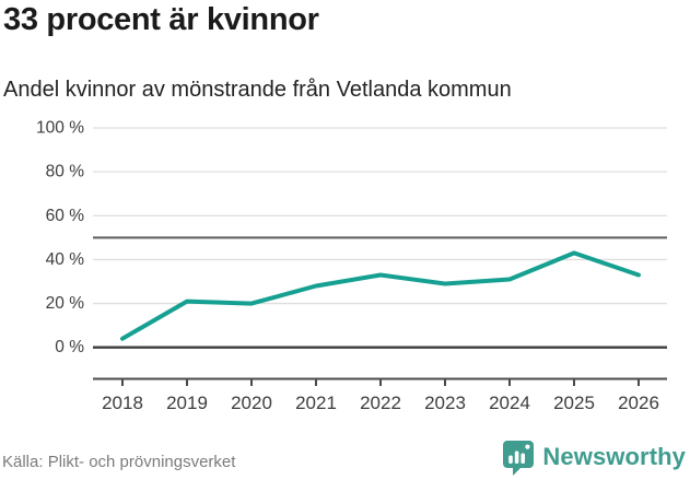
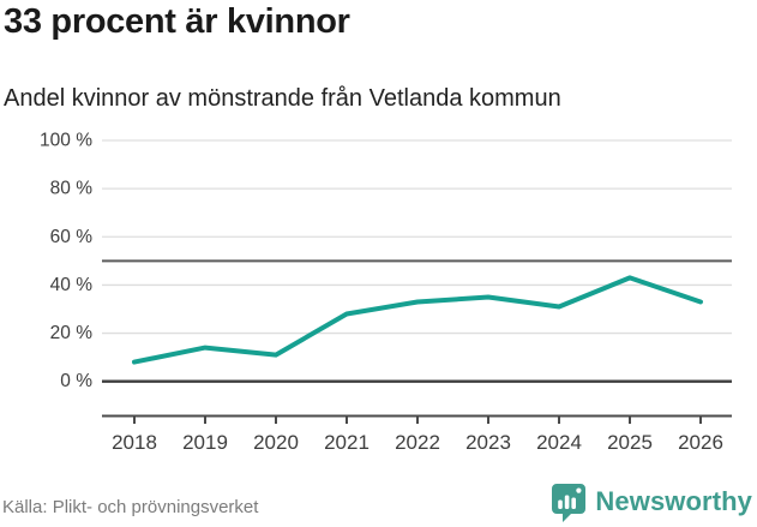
2018: 4% -> 8%
2019: 21% -> 14%
2020: 20% -> 11%
2023: 29% -> 35%
